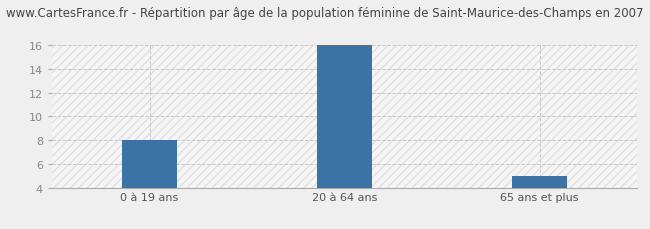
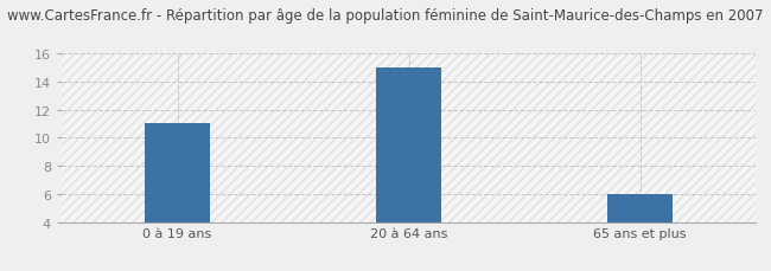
0 à 19 ans: 8 -> 11
20 à 64 ans: 16 -> 15
65 ans et plus: 5 -> 6
